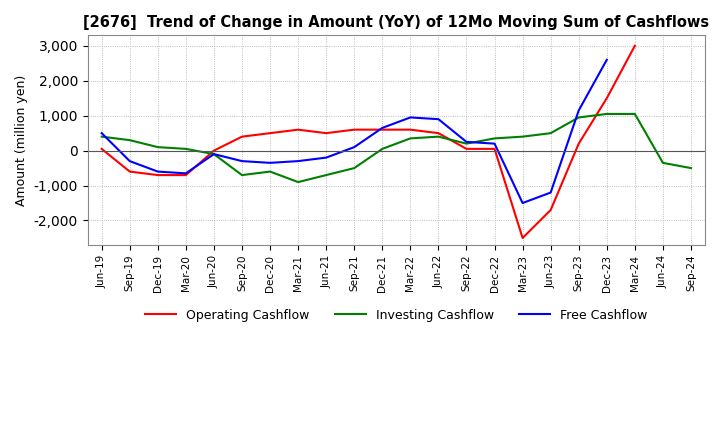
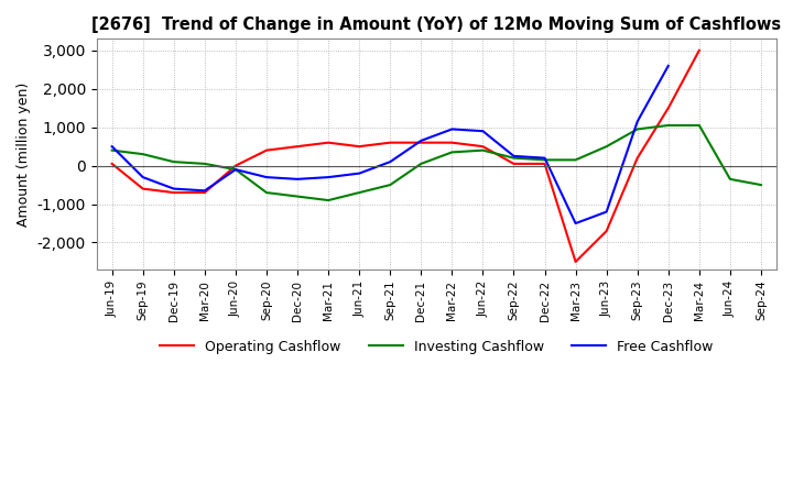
Investing Cashflow/Dec-20: -600 -> -800
Investing Cashflow/Dec-22: 350 -> 150
Investing Cashflow/Mar-23: 400 -> 150
